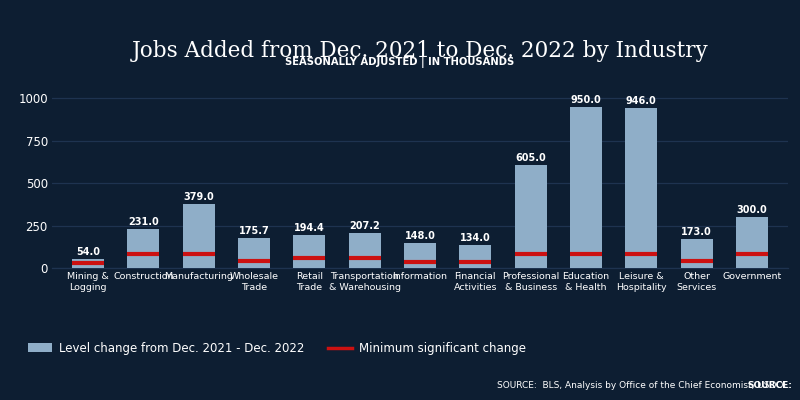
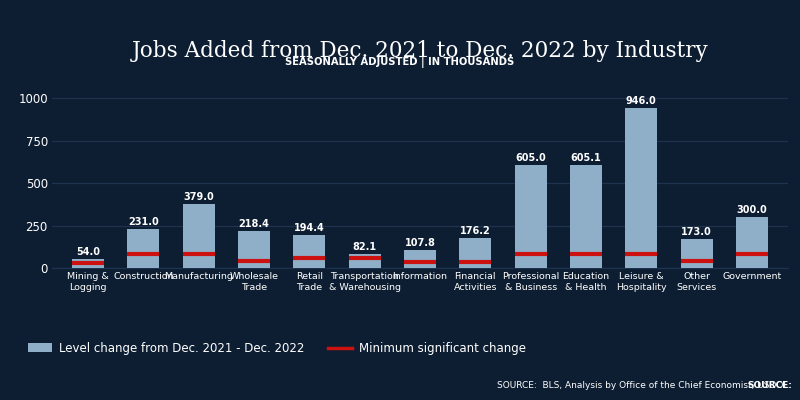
Wholesale Trade: 175.7 -> 218.4
Transportation & Warehousing: 207.2 -> 82.1
Information: 148.0 -> 107.8
Financial Activities: 134.0 -> 176.2
Education & Health: 950.0 -> 605.1
